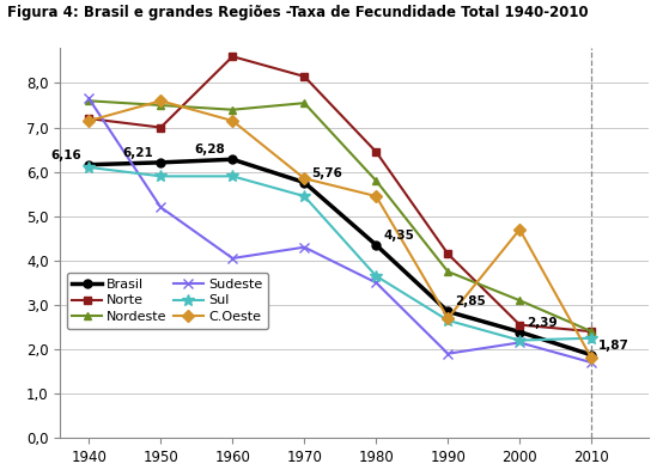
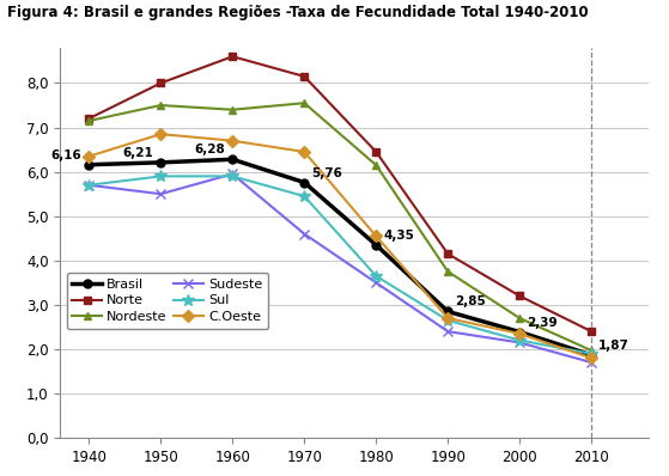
Nordeste/1940: 7,60 -> 7,15
Sudeste/1940: 7,65 -> 5,70
Sul/1940: 6,10 -> 5,70
C.Oeste/1940: 7,15 -> 6,35
Norte/1950: 7,00 -> 8,00
Sudeste/1950: 5,20 -> 5,50
C.Oeste/1950: 7,60 -> 6,85
Sudeste/1960: 4,05 -> 5,95
C.Oeste/1960: 7,15 -> 6,70
Sudeste/1970: 4,30 -> 4,60
C.Oeste/1970: 5,85 -> 6,45
Nordeste/1980: 5,80 -> 6,15
C.Oeste/1980: 5,45 -> 4,55
Sudeste/1990: 1,90 -> 2,40
Norte/2000: 2,55 -> 3,20
Nordeste/2000: 3,10 -> 2,70
C.Oeste/2000: 4,70 -> 2,35
Nordeste/2010: 2,40 -> 1,97
Sul/2010: 2,25 -> 1,90
